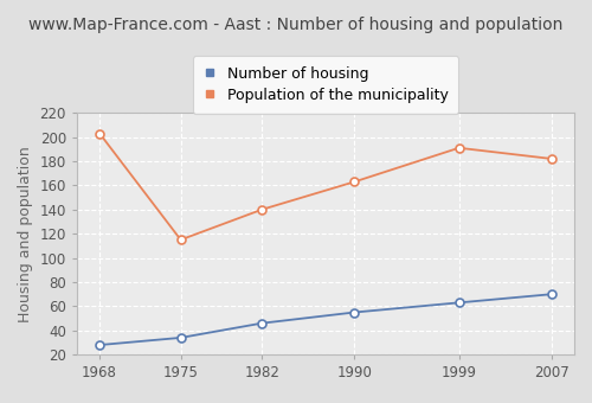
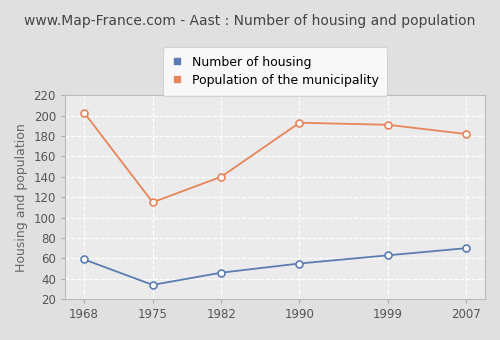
Number of housing/1968: 28 -> 59
Population of the municipality/1990: 163 -> 193
